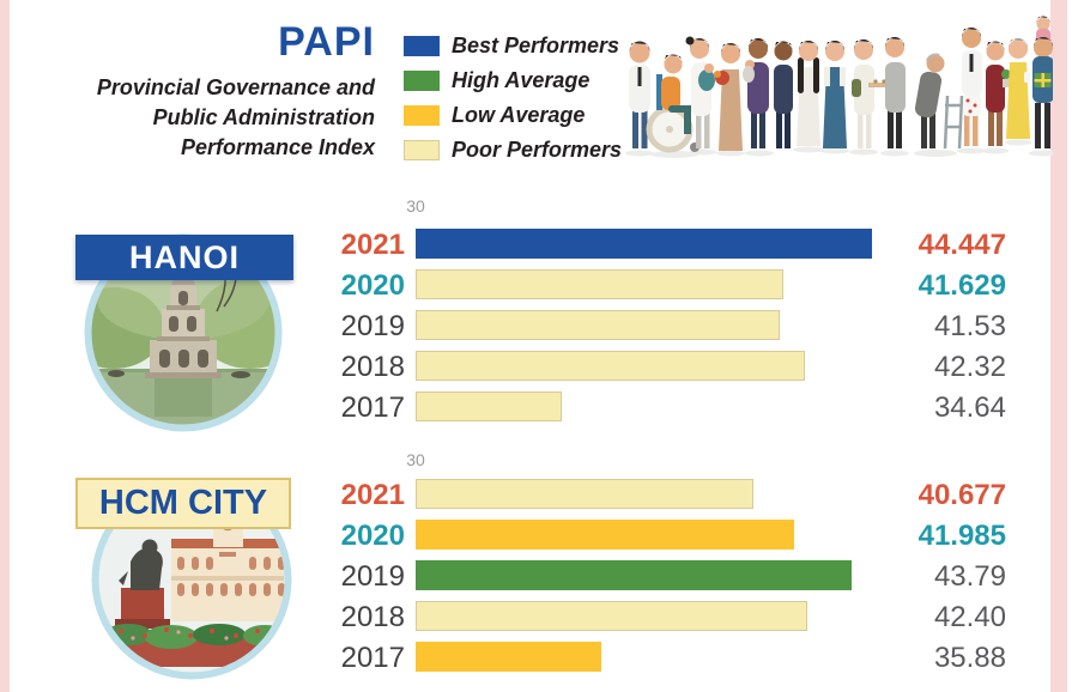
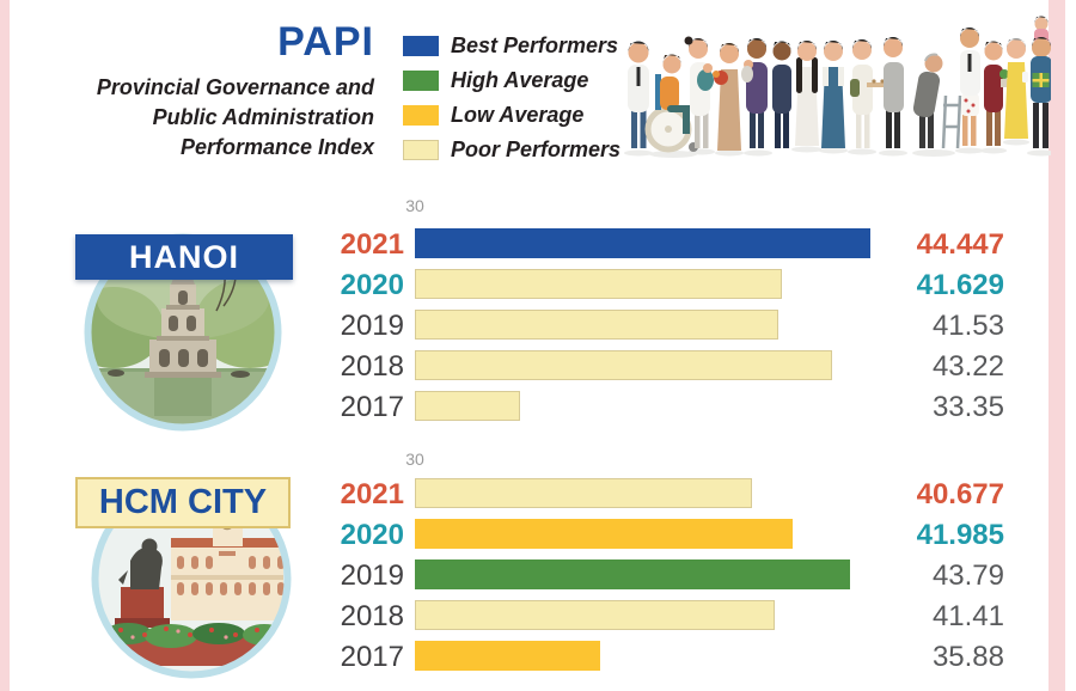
HANOI/2018: 42.32 -> 43.22
HANOI/2017: 34.64 -> 33.35
HCM CITY/2018: 42.40 -> 41.41
